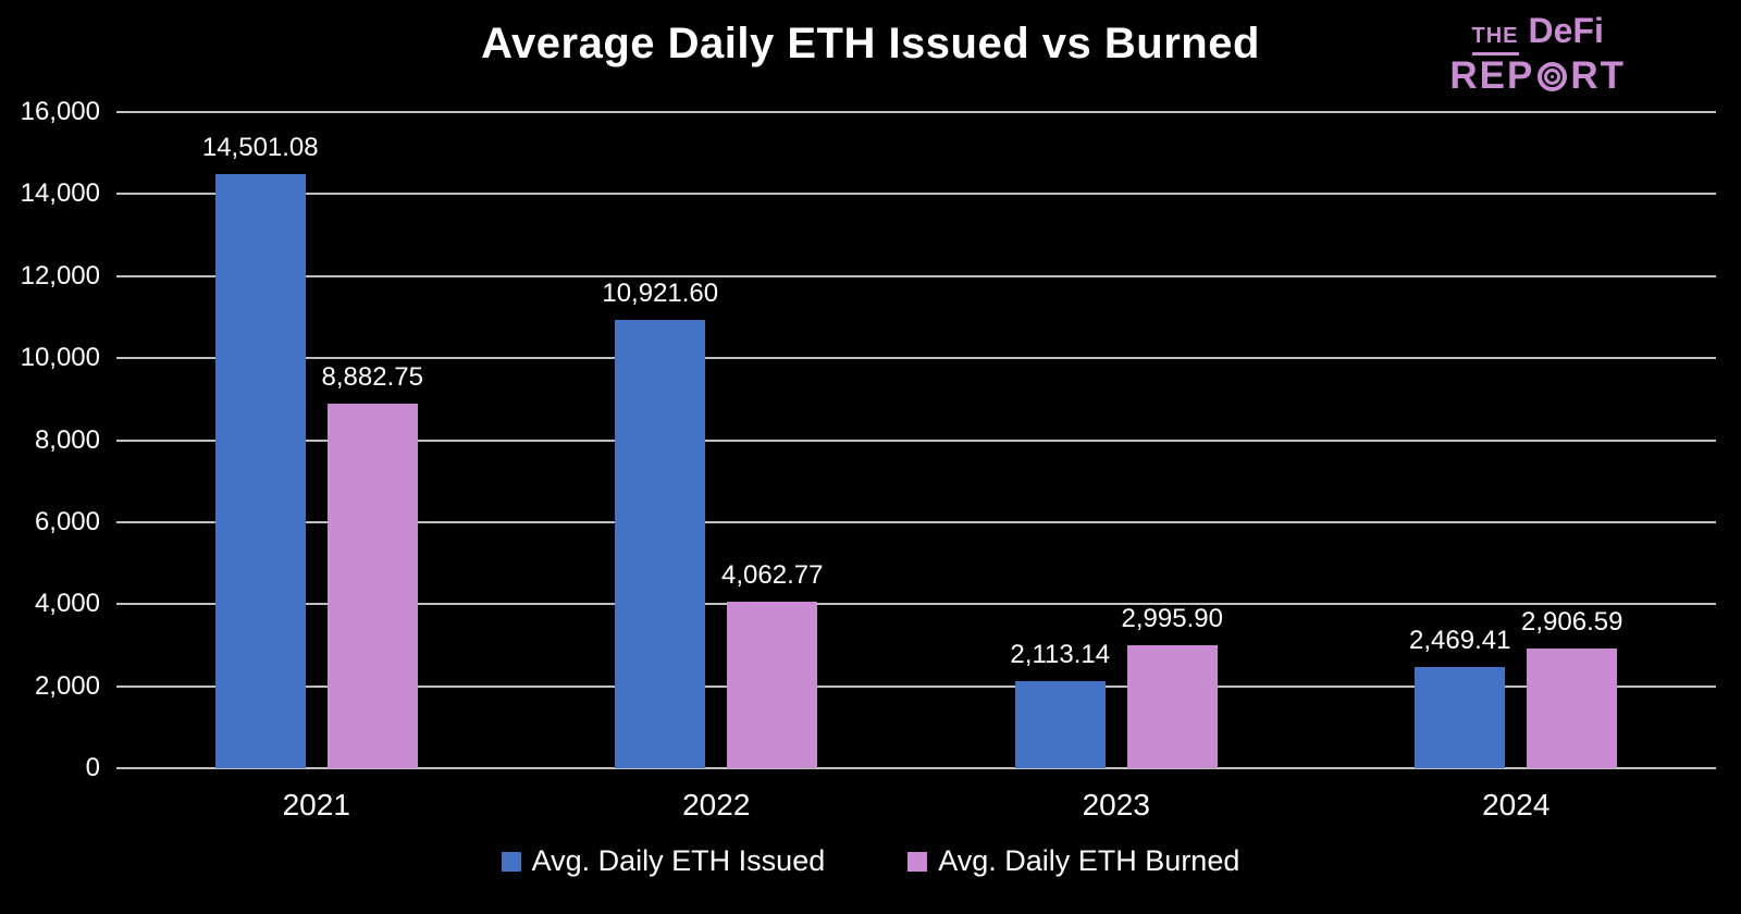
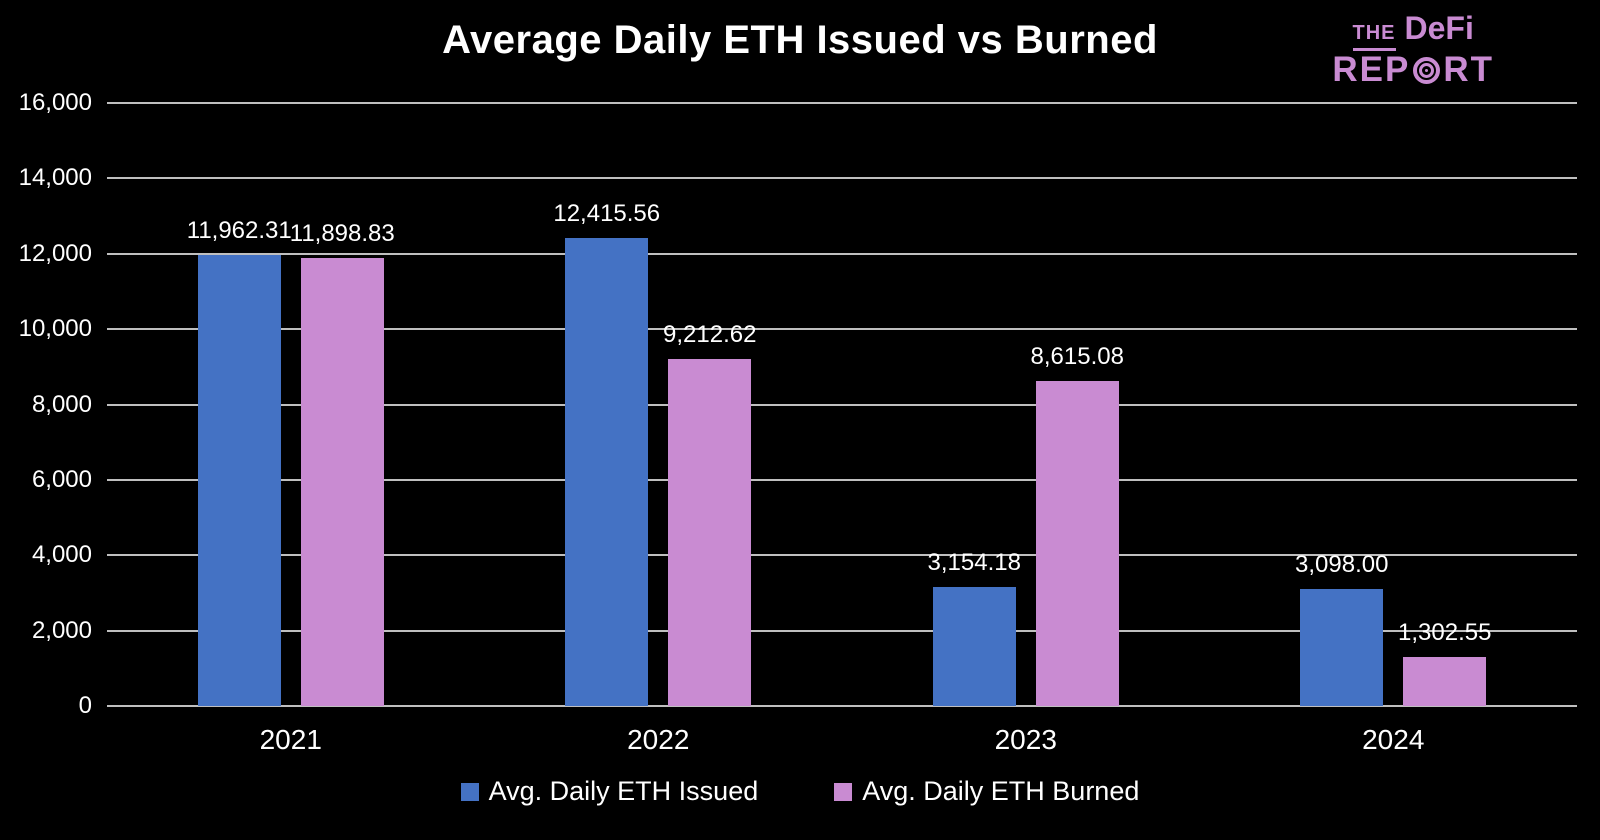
Avg. Daily ETH Issued/2021: 14,501.08 -> 11,962.31
Avg. Daily ETH Burned/2021: 8,882.75 -> 11,898.83
Avg. Daily ETH Issued/2022: 10,921.60 -> 12,415.56
Avg. Daily ETH Burned/2022: 4,062.77 -> 9,212.62
Avg. Daily ETH Issued/2023: 2,113.14 -> 3,154.18
Avg. Daily ETH Burned/2023: 2,995.90 -> 8,615.08
Avg. Daily ETH Issued/2024: 2,469.41 -> 3,098.00
Avg. Daily ETH Burned/2024: 2,906.59 -> 1,302.55
